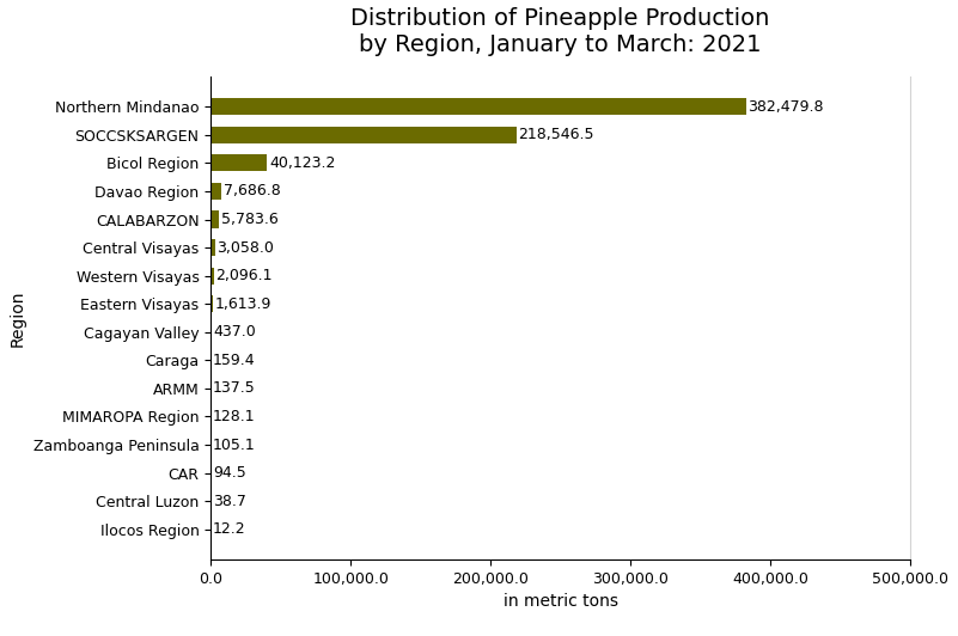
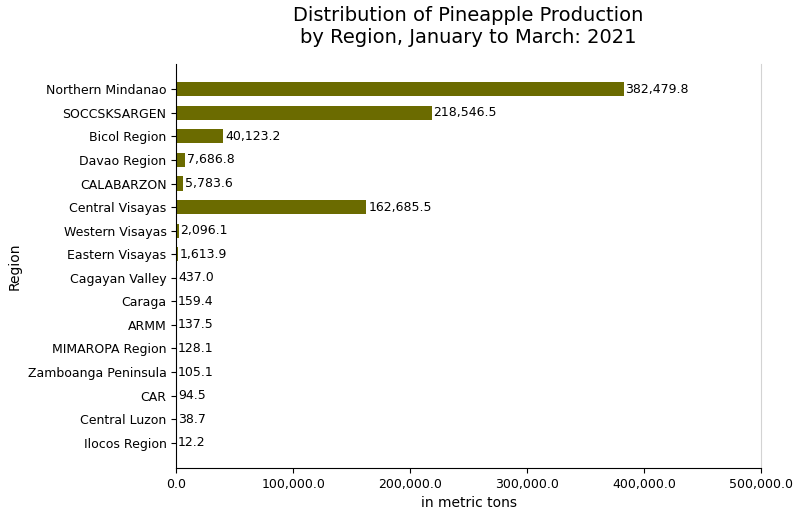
Central Visayas: 3,058.0 -> 162,685.5
